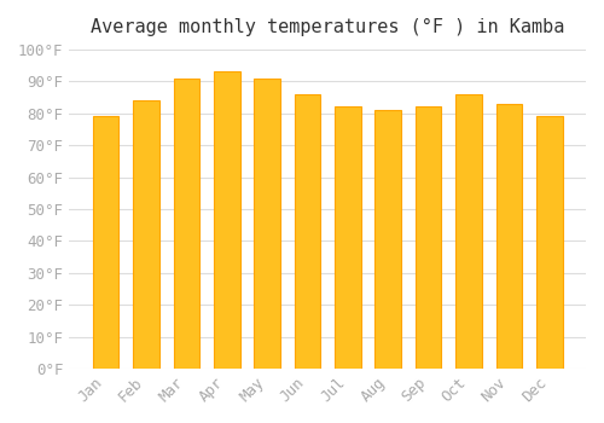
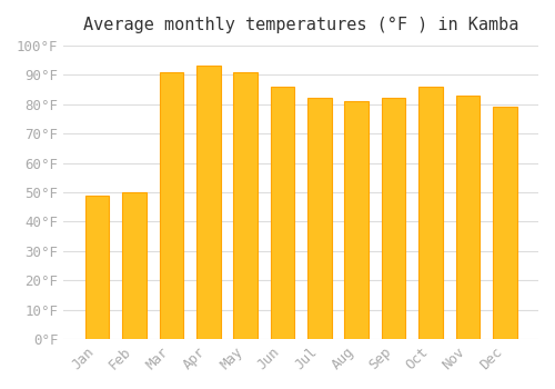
Jan: 79°F -> 49°F
Feb: 84°F -> 50°F
